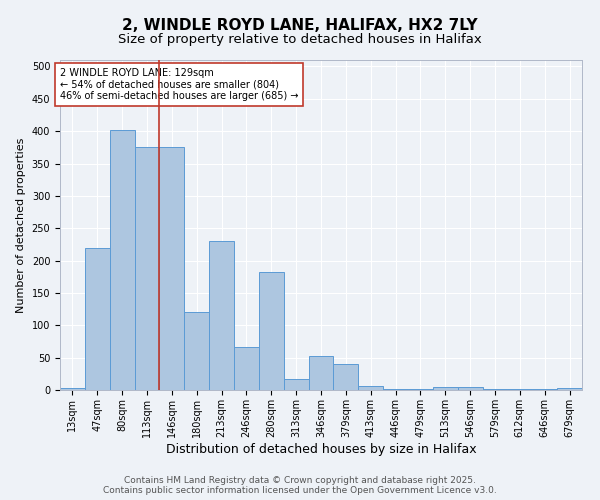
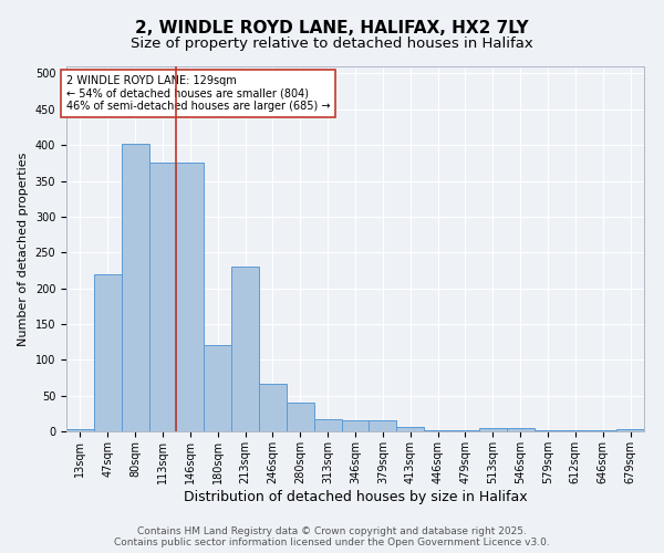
280sqm: 182 -> 40
346sqm: 52 -> 15
379sqm: 40 -> 15
